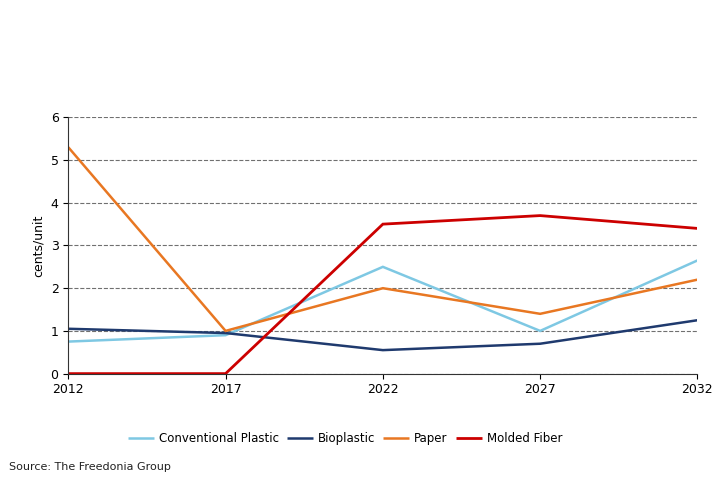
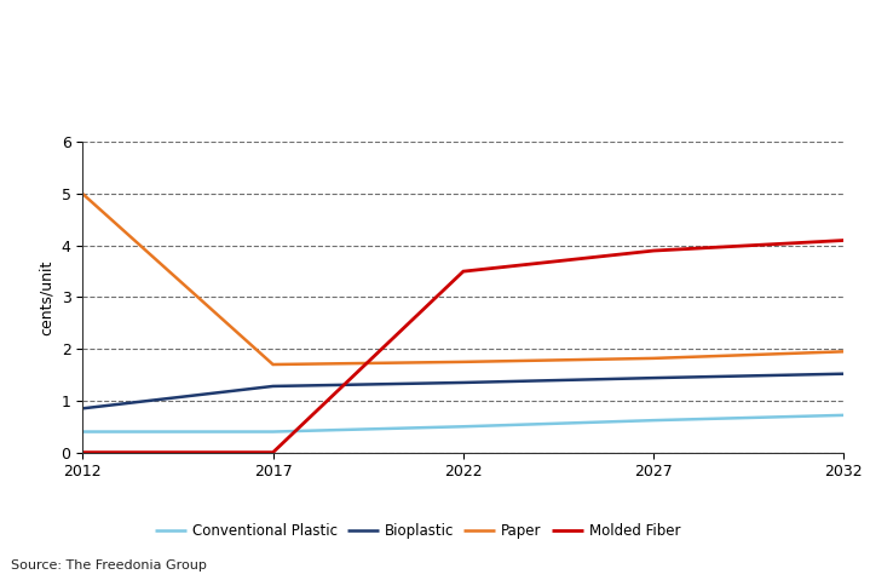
Conventional Plastic/2012: 0.75 -> 0.40
Bioplastic/2012: 1.05 -> 0.85
Paper/2012: 5.30 -> 5.00
Conventional Plastic/2017: 0.90 -> 0.40
Bioplastic/2017: 0.95 -> 1.28
Paper/2017: 1.00 -> 1.70
Conventional Plastic/2022: 2.50 -> 0.50
Bioplastic/2022: 0.55 -> 1.35
Paper/2022: 2.00 -> 1.75
Conventional Plastic/2027: 1.00 -> 0.62
Bioplastic/2027: 0.70 -> 1.44
Paper/2027: 1.40 -> 1.82
Molded Fiber/2027: 3.7 -> 3.9
Conventional Plastic/2032: 2.65 -> 0.72
Bioplastic/2032: 1.25 -> 1.52
Paper/2032: 2.20 -> 1.95
Molded Fiber/2032: 3.4 -> 4.1
